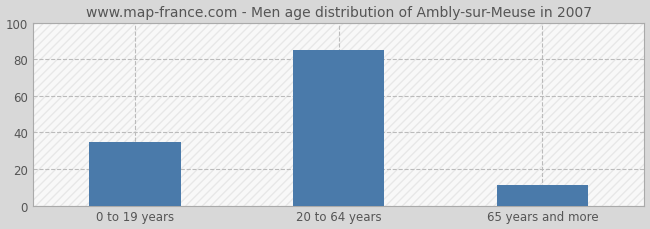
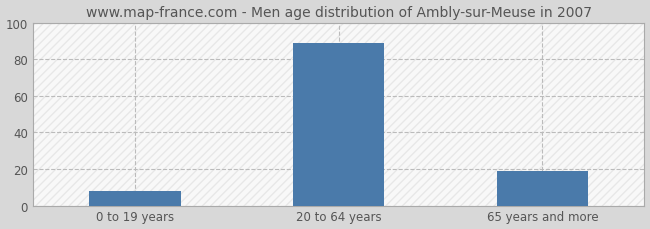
0 to 19 years: 35 -> 8
20 to 64 years: 85 -> 89
65 years and more: 11 -> 19
